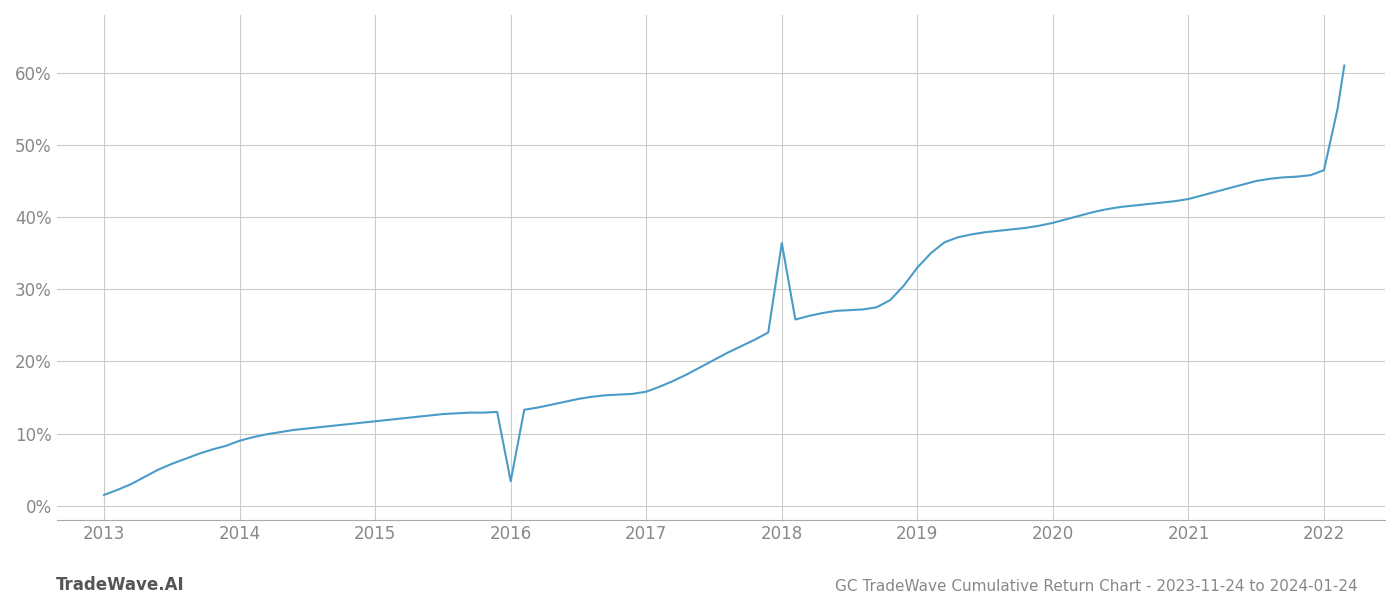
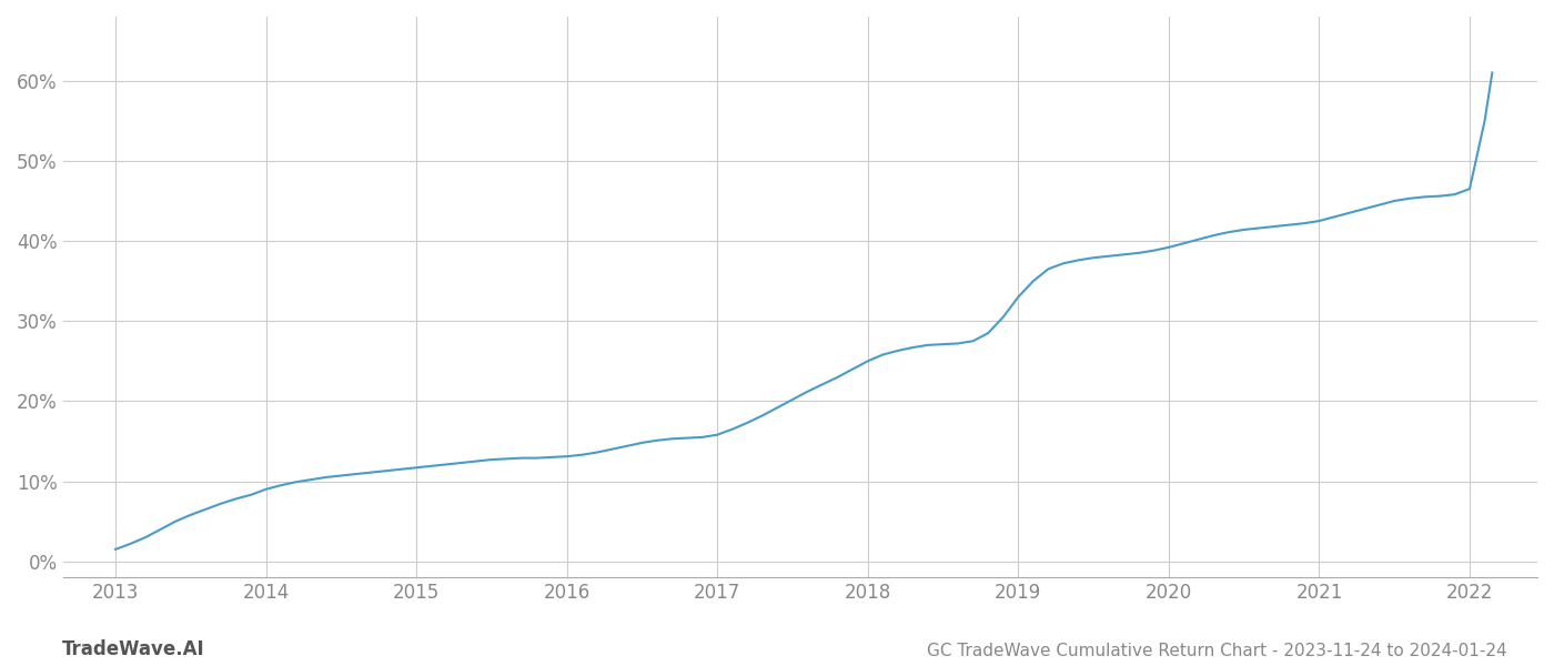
2016: 3.4% -> 13.1%
2018: 36.4% -> 25.0%
